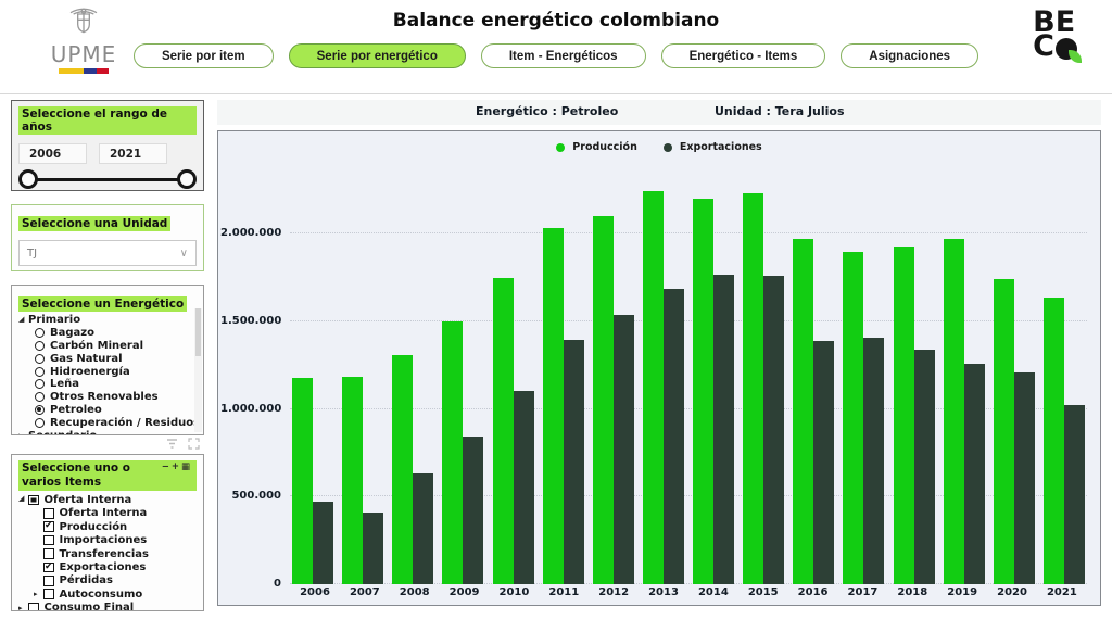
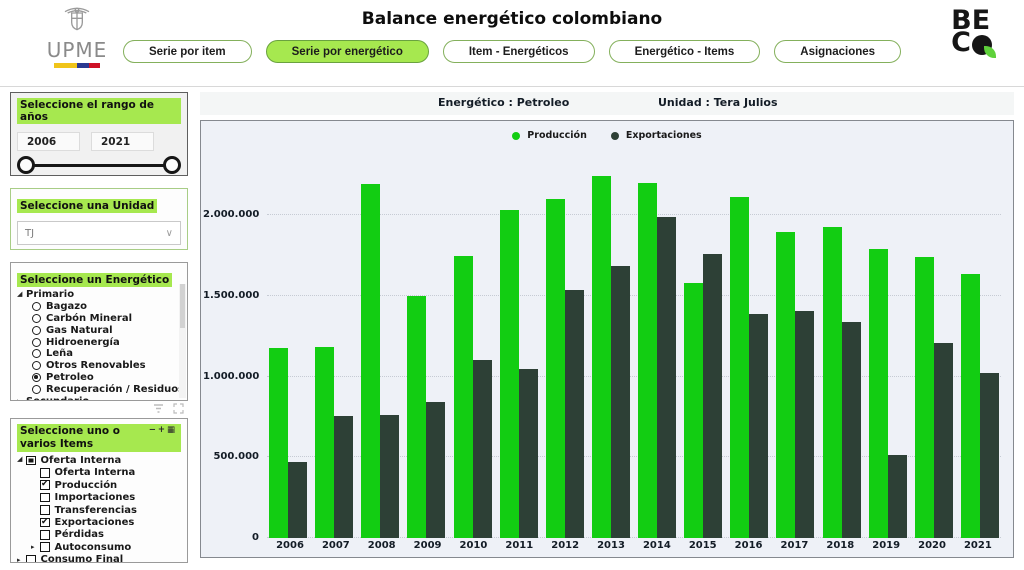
Exportaciones/2007: 410000 -> 750000
Producción/2008: 1300000 -> 2180000
Exportaciones/2008: 630000 -> 760000
Exportaciones/2011: 1390000 -> 1040000
Exportaciones/2014: 1760000 -> 1980000
Producción/2015: 2220000 -> 1570000
Producción/2016: 1960000 -> 2100000
Producción/2019: 1960000 -> 1780000
Exportaciones/2019: 1250000 -> 510000
